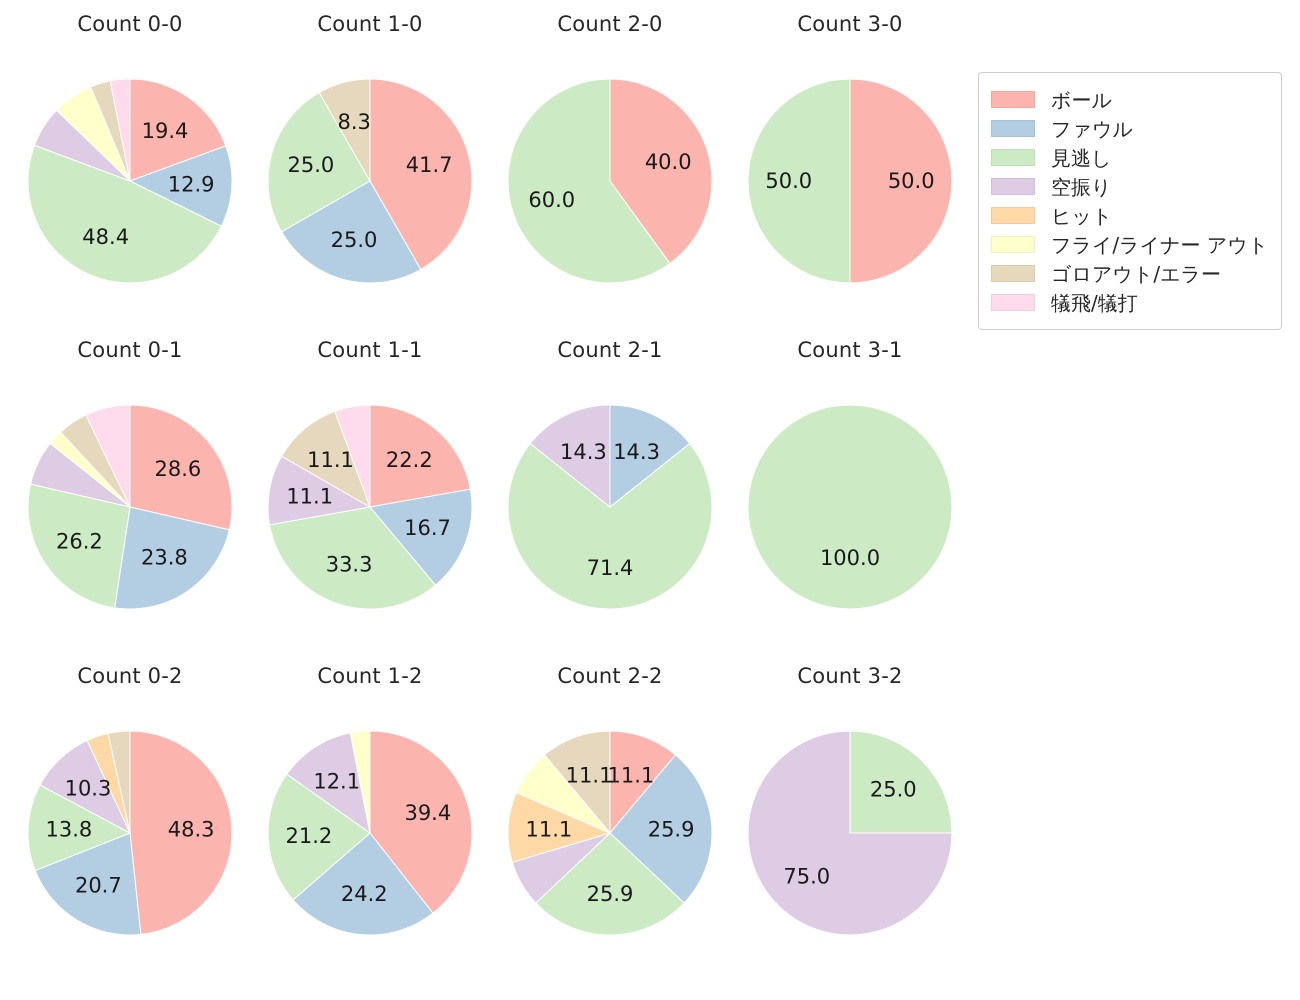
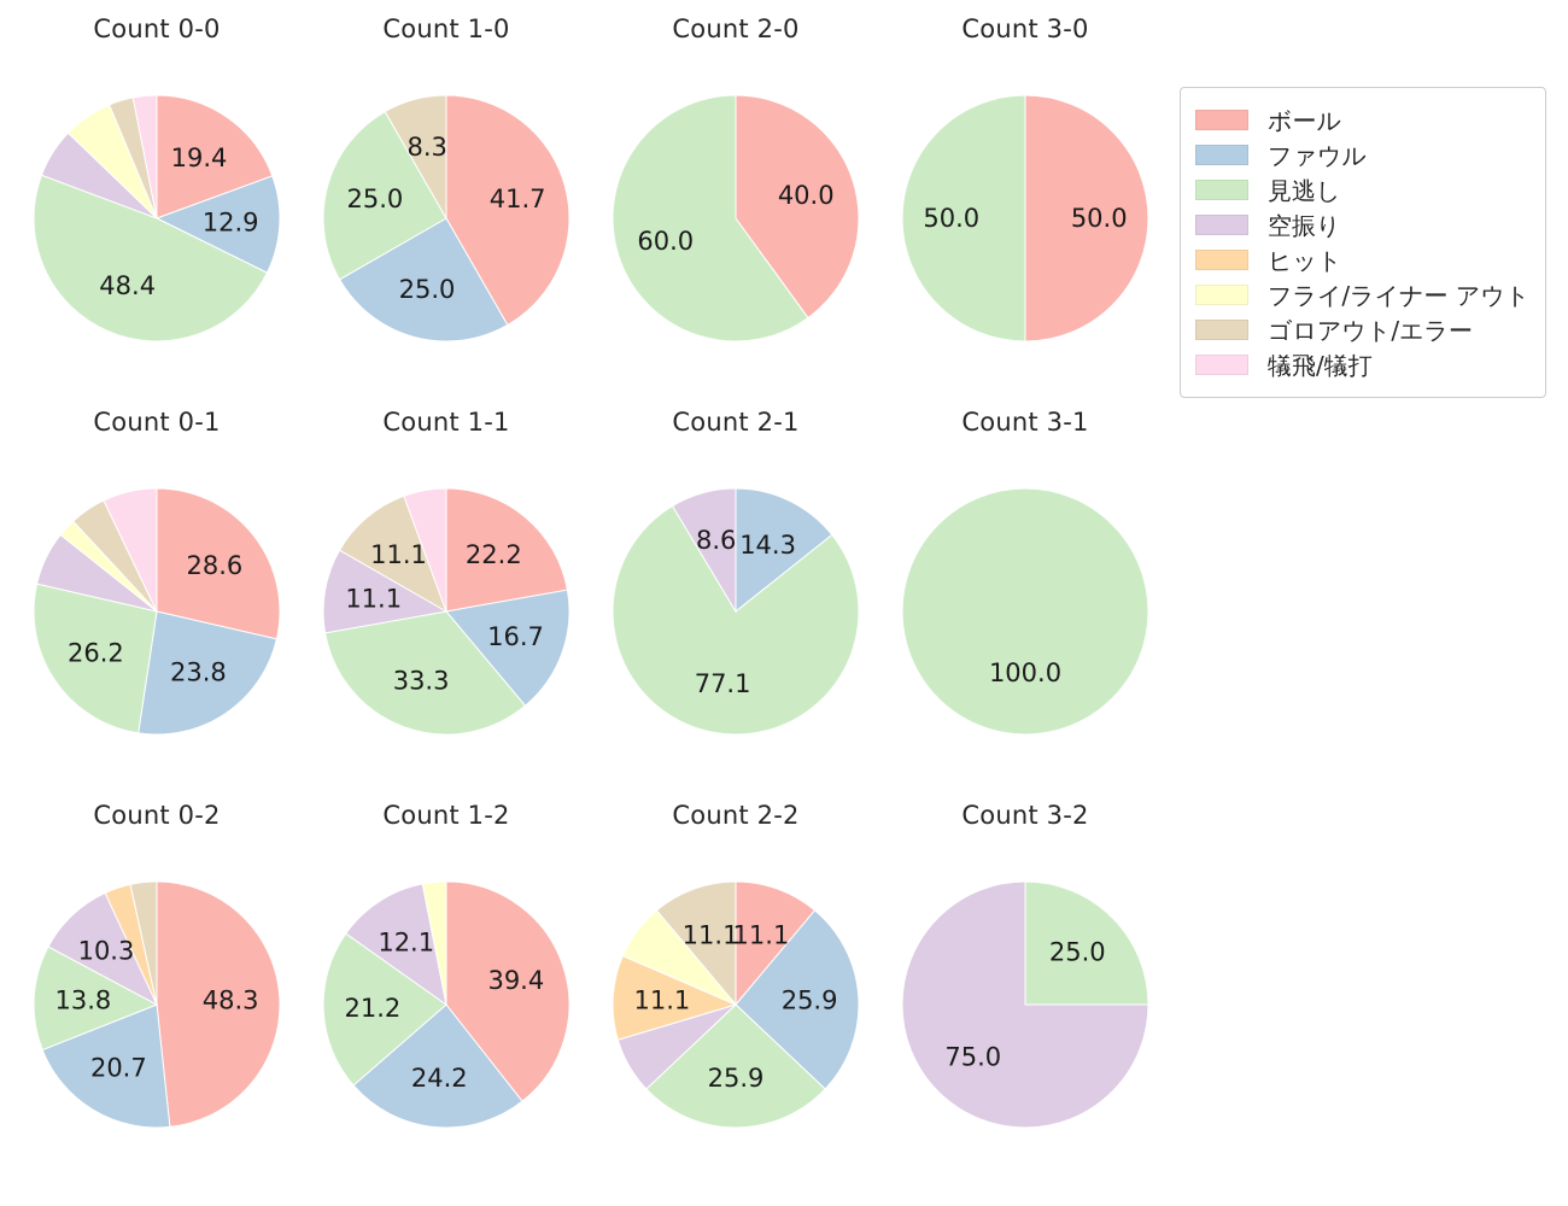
Count 2-1/見逃し: 71.4 -> 77.1
Count 2-1/空振り: 14.3 -> 8.6
